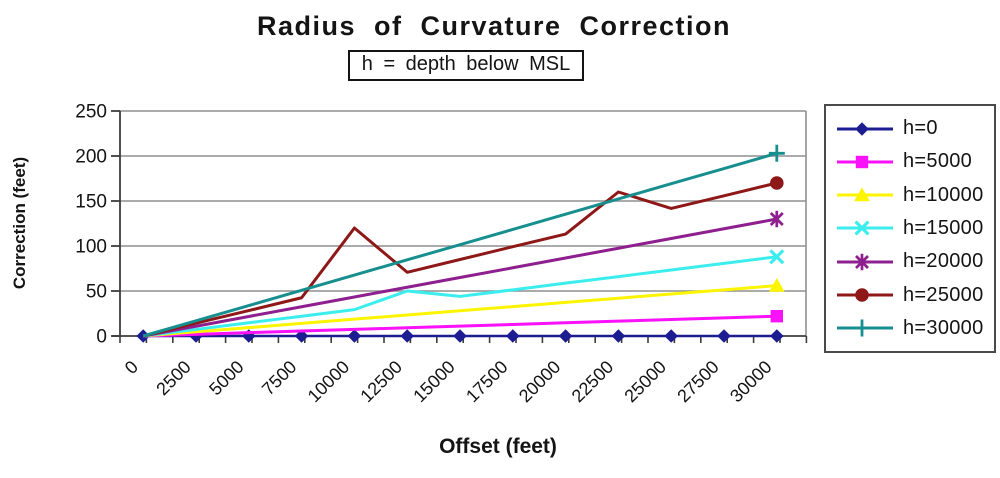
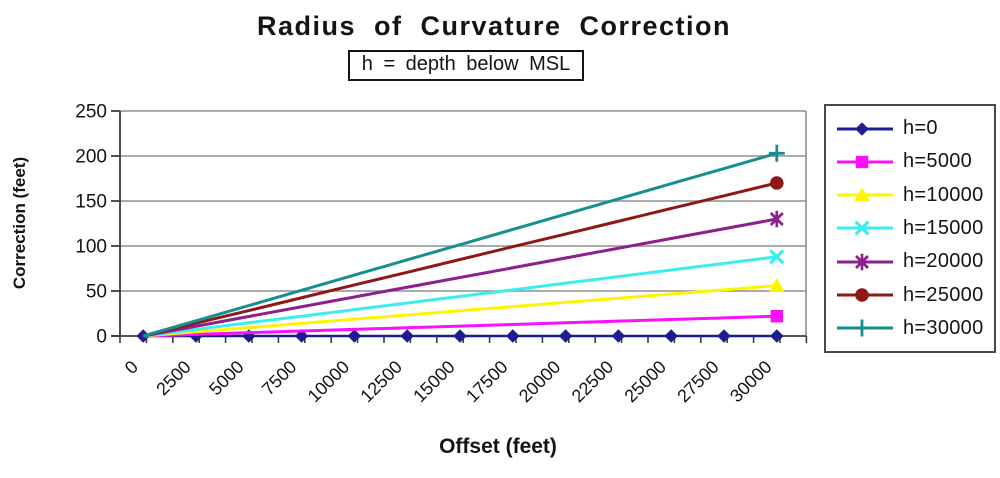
h=25000/10000: 120 -> 60
h=15000/12500: 50 -> 40
h=25000/22500: 160 -> 130
